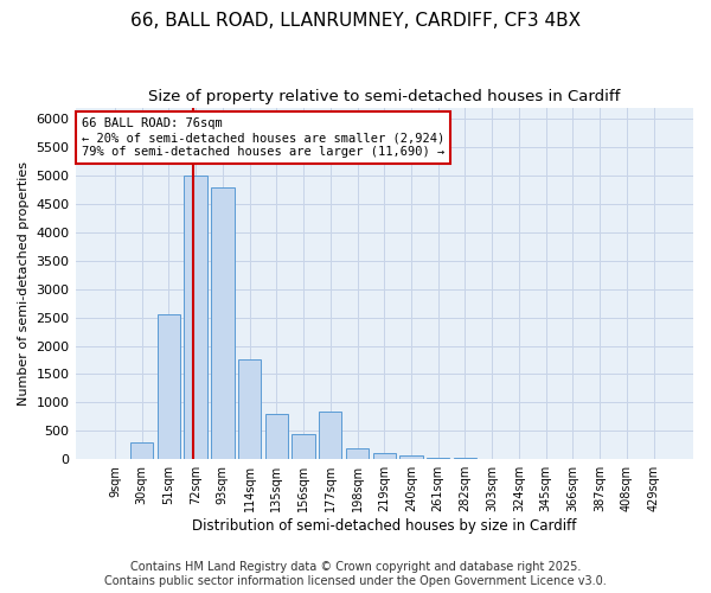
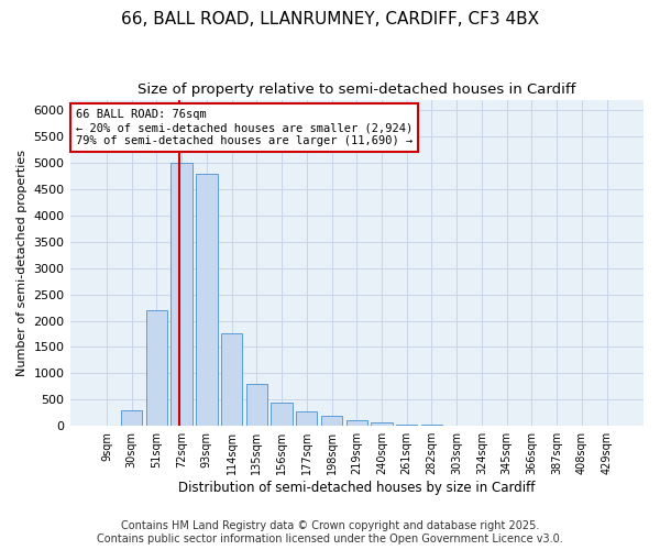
51sqm: 2550 -> 2200
177sqm: 850 -> 270
